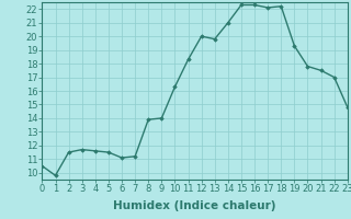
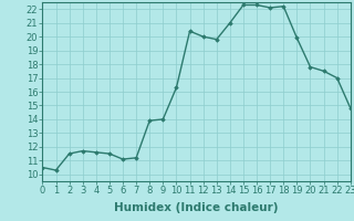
1: 9.8 -> 10.3
11: 18.3 -> 20.4
19: 19.3 -> 19.9
